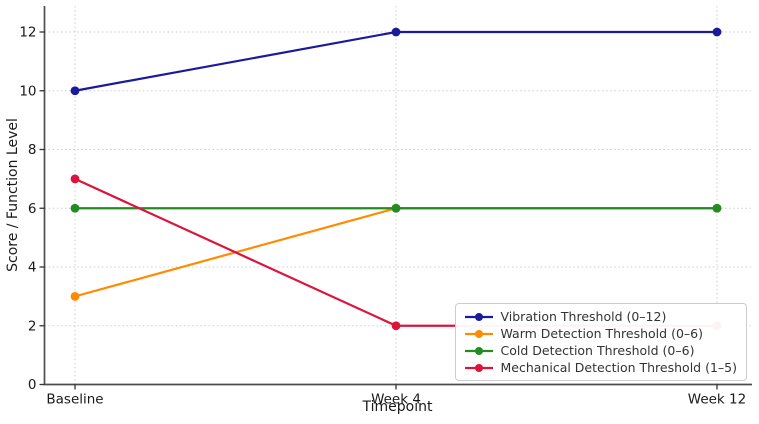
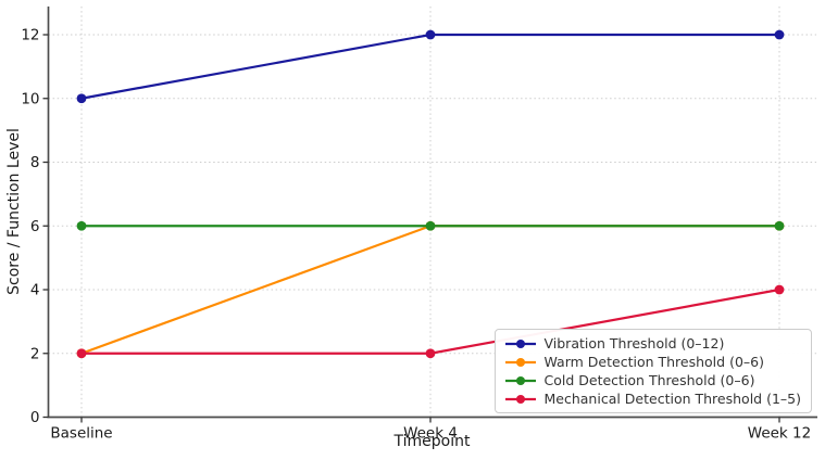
Warm Detection Threshold (0–6)/Baseline: 3 -> 2
Mechanical Detection Threshold (1–5)/Baseline: 7 -> 2
Mechanical Detection Threshold (1–5)/Week 12: 2 -> 4
